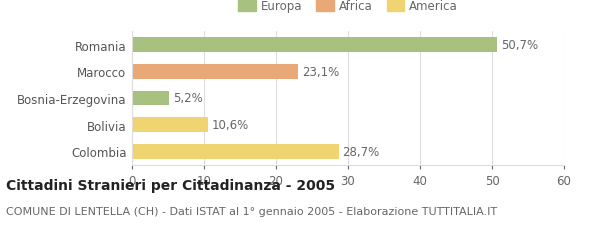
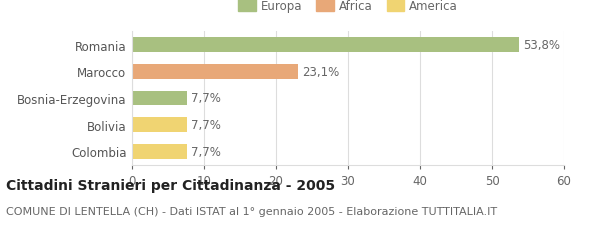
Romania: 50,7% -> 53,8%
Bosnia-Erzegovina: 5,2% -> 7,7%
Bolivia: 10,6% -> 7,7%
Colombia: 28,7% -> 7,7%
